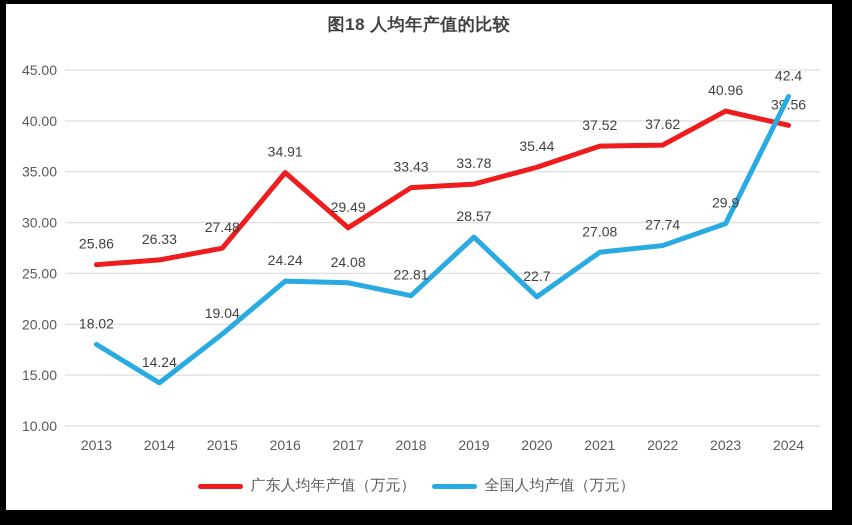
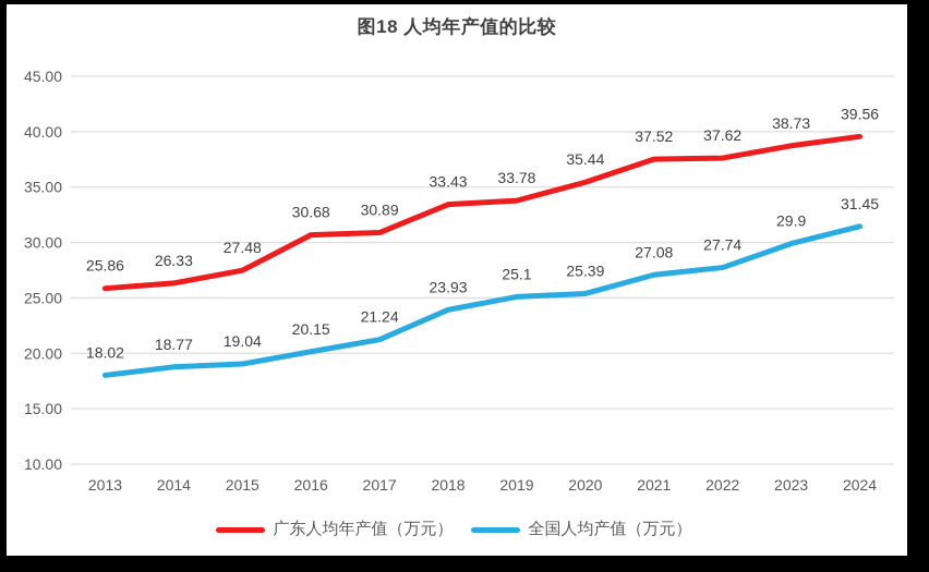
全国人均产值（万元）/2014: 14.24 -> 18.77
广东人均年产值（万元）/2016: 34.91 -> 30.68
全国人均产值（万元）/2016: 24.24 -> 20.15
广东人均年产值（万元）/2017: 29.49 -> 30.89
全国人均产值（万元）/2017: 24.08 -> 21.24
全国人均产值（万元）/2018: 22.81 -> 23.93
全国人均产值（万元）/2019: 28.57 -> 25.1
全国人均产值（万元）/2020: 22.7 -> 25.39
广东人均年产值（万元）/2023: 40.96 -> 38.73
全国人均产值（万元）/2024: 42.4 -> 31.45
